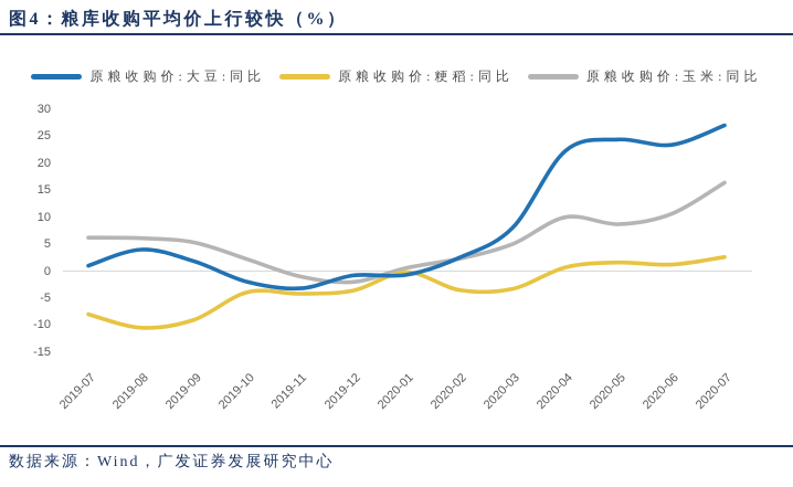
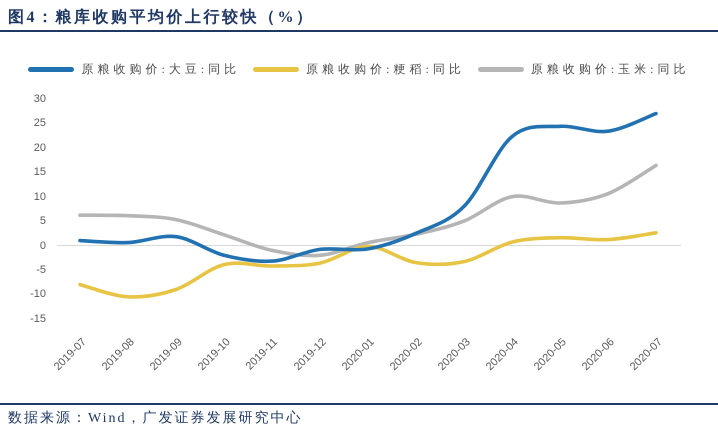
原粮收购价:大豆:同比/2019-08: 4 -> 1
